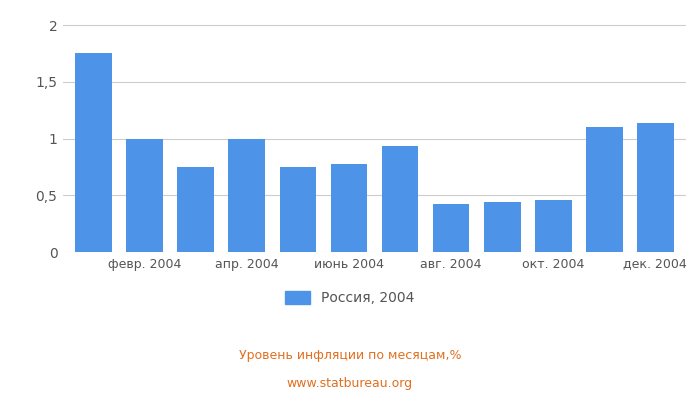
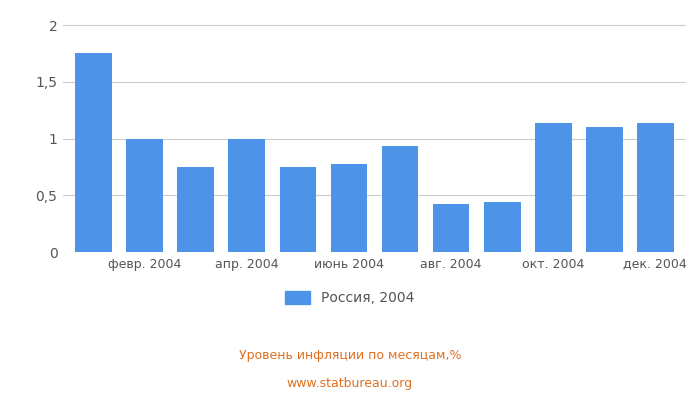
окт. 2004: 0,46 -> 1,14
